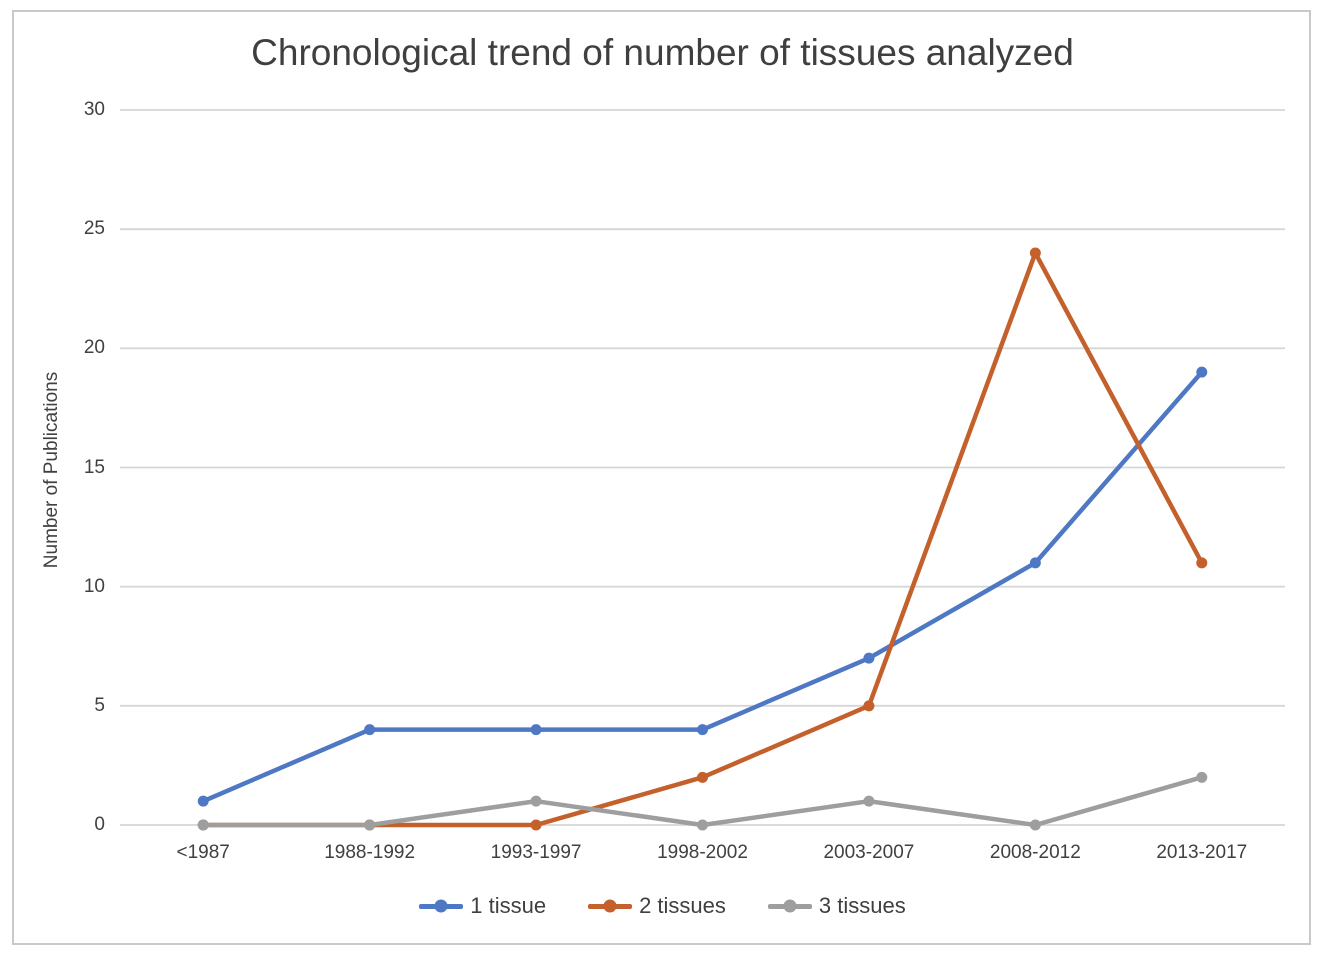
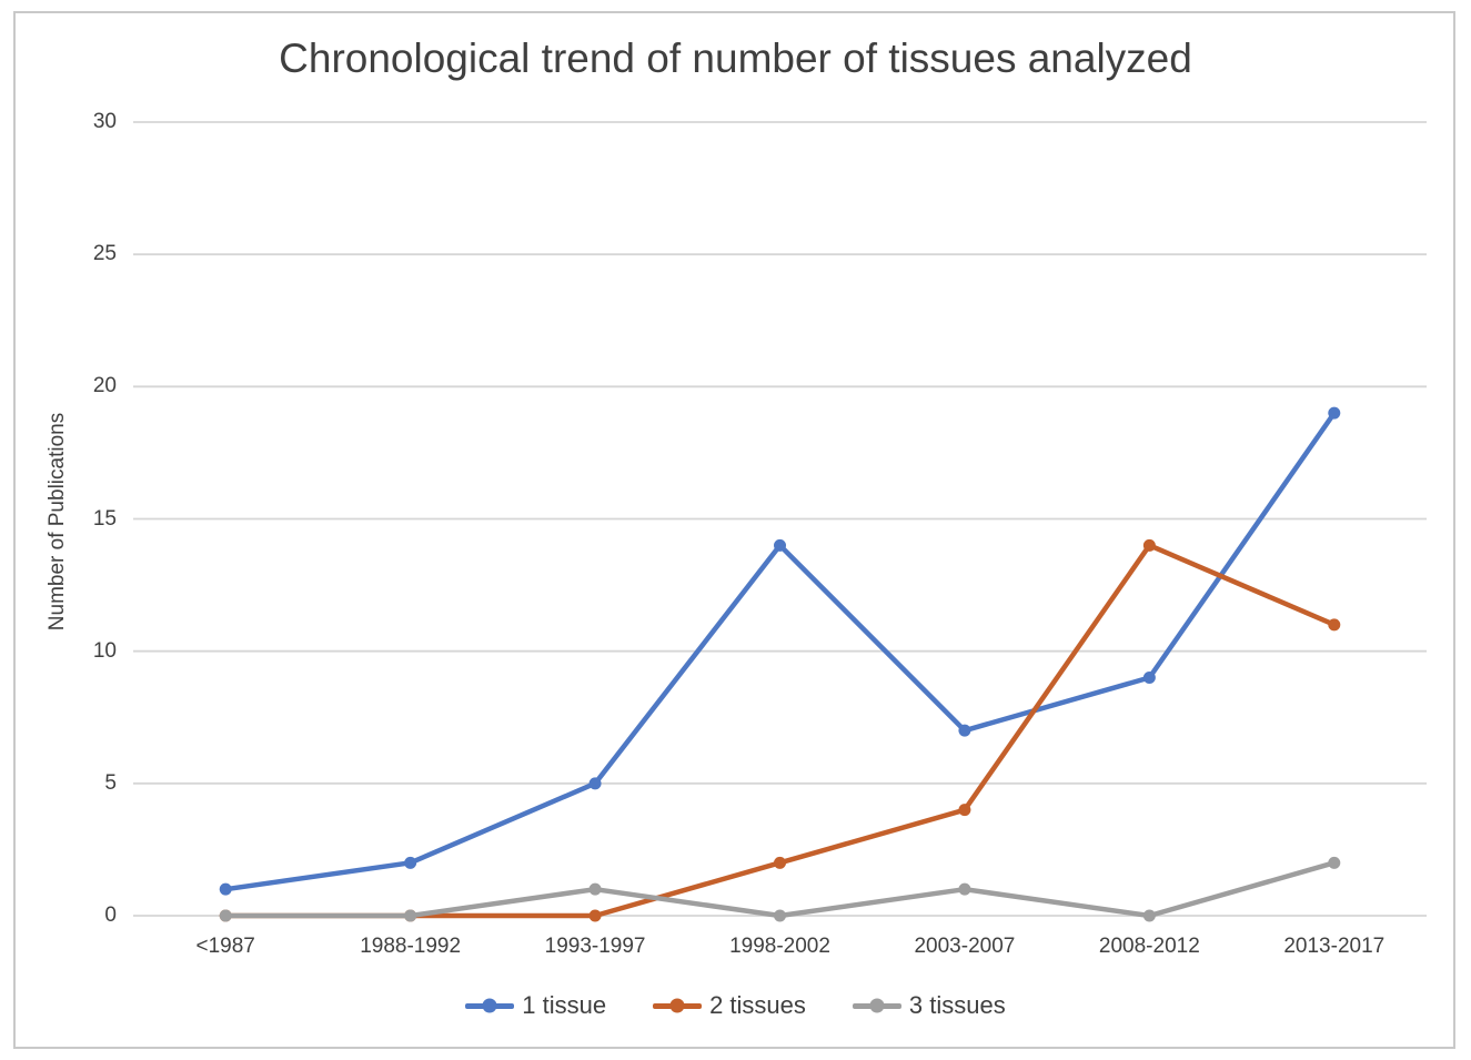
1 tissue/1988-1992: 4 -> 2
1 tissue/1993-1997: 4 -> 5
1 tissue/1998-2002: 4 -> 14
2 tissues/2003-2007: 5 -> 4
1 tissue/2008-2012: 11 -> 9
2 tissues/2008-2012: 24 -> 14
